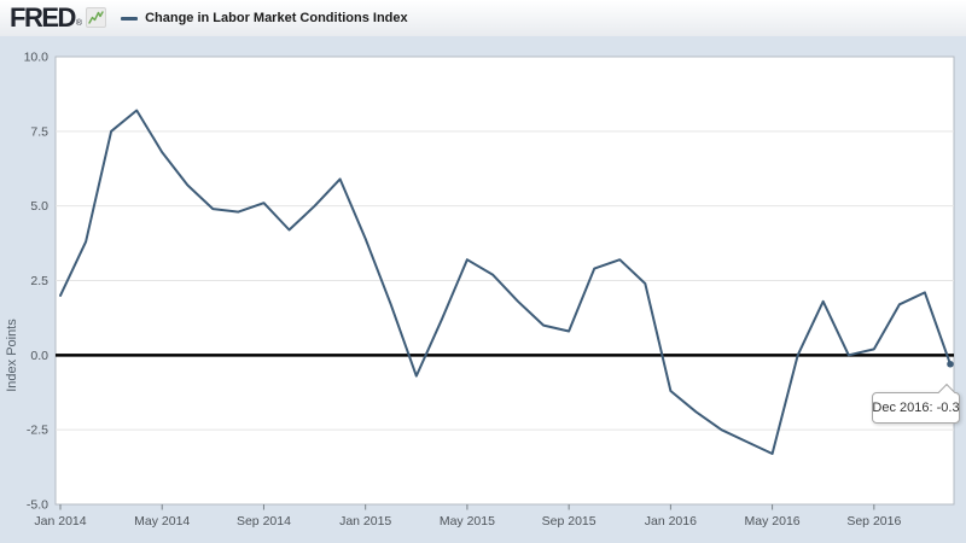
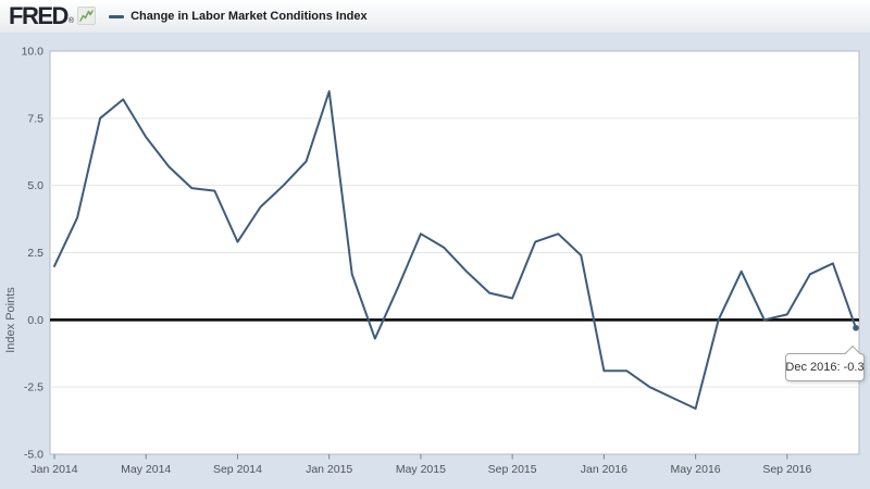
Sep 2014: 5.1 -> 2.9
Jan 2015: 3.9 -> 8.5
Jan 2016: -1.2 -> -1.9
